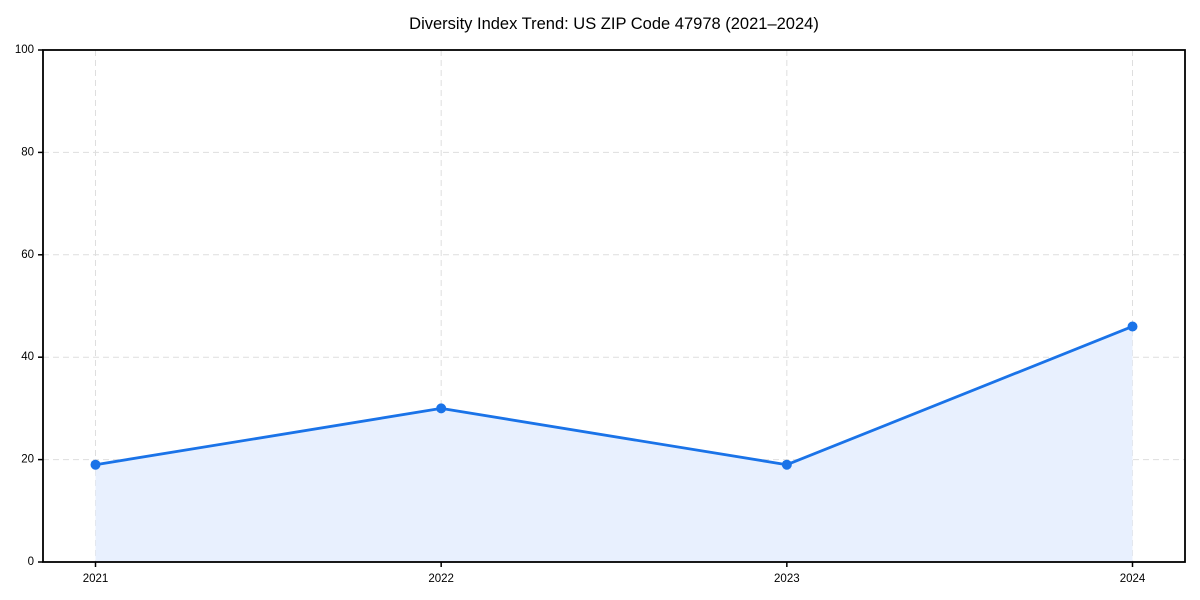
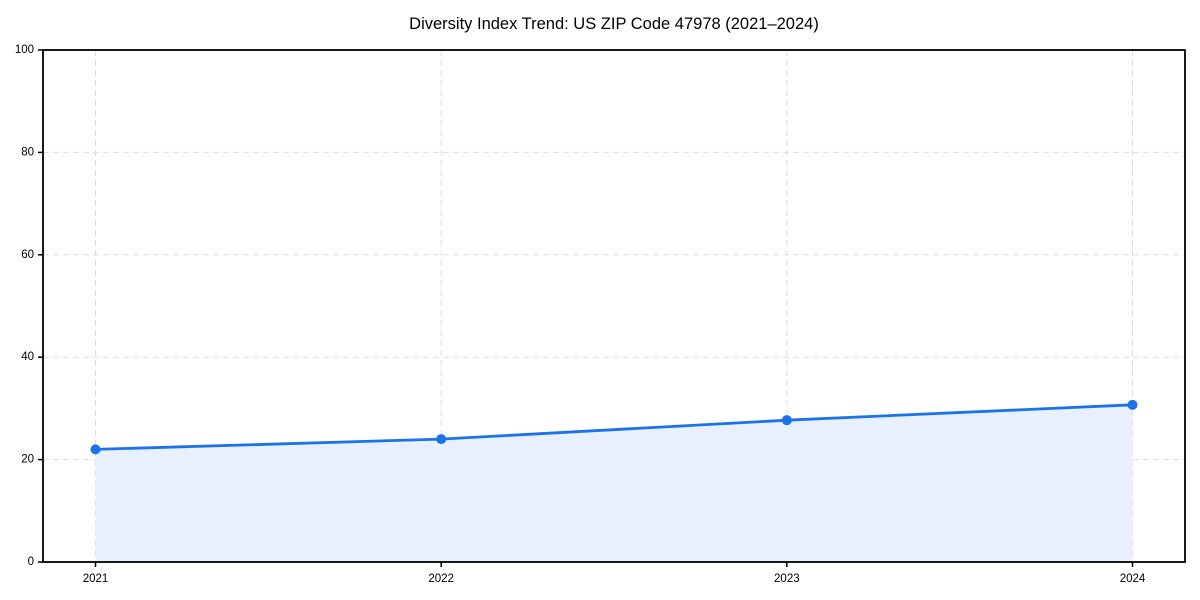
2021: 19 -> 22
2022: 30 -> 24
2023: 19 -> 28
2024: 46 -> 31
